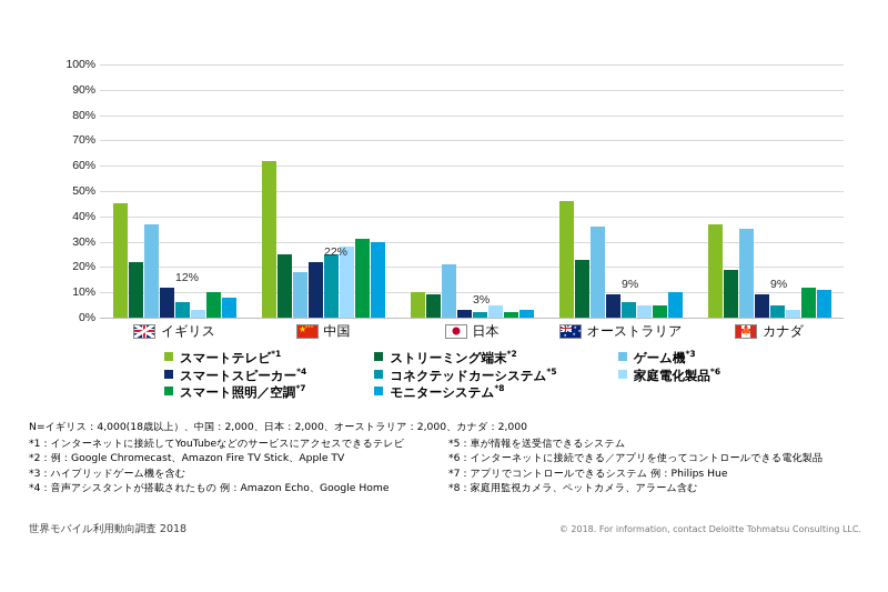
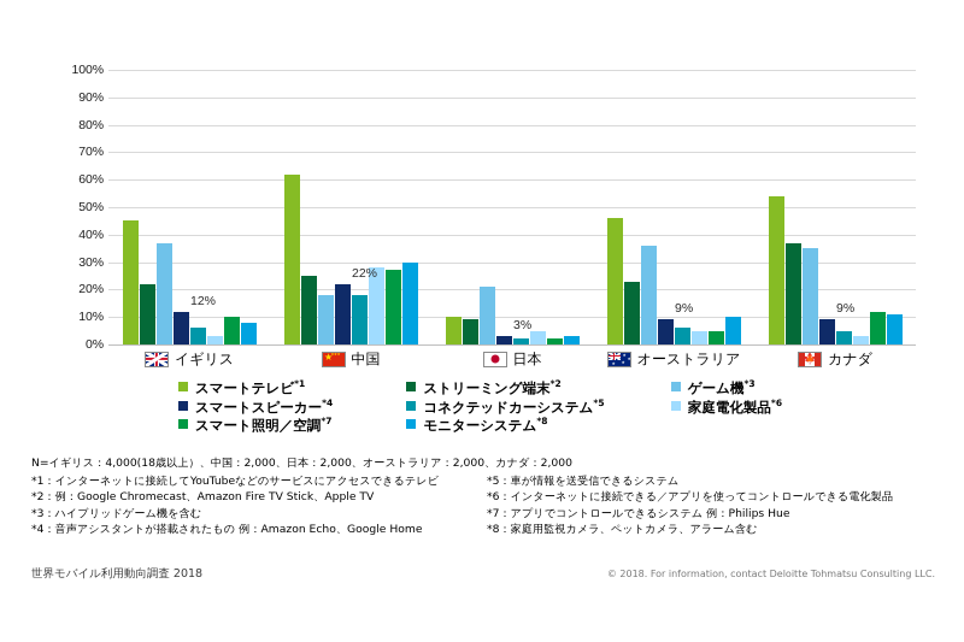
コネクテッドカーシステム/中国: 25% -> 18%
スマート照明／空調/中国: 31% -> 27%
スマートテレビ/カナダ: 37% -> 54%
ストリーミング端末/カナダ: 19% -> 37%
